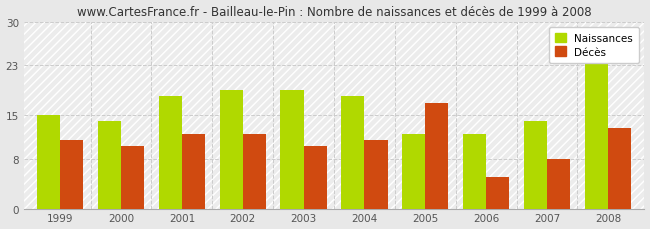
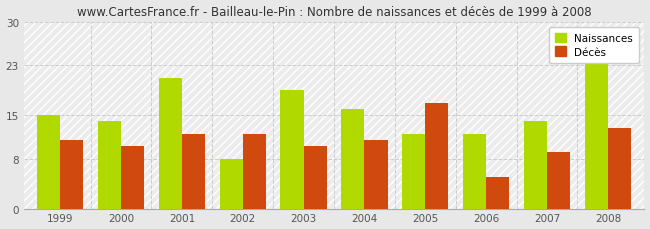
Naissances/2001: 18 -> 21
Naissances/2002: 19 -> 8
Naissances/2004: 18 -> 16
Décès/2007: 8 -> 9
